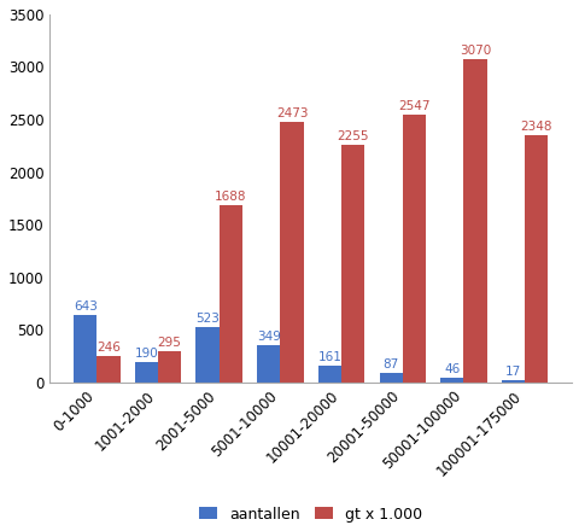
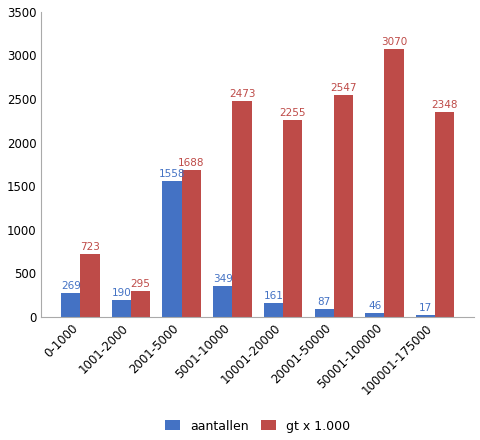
aantallen/0-1000: 643 -> 269
gt x 1.000/0-1000: 246 -> 723
aantallen/2001-5000: 523 -> 1558
